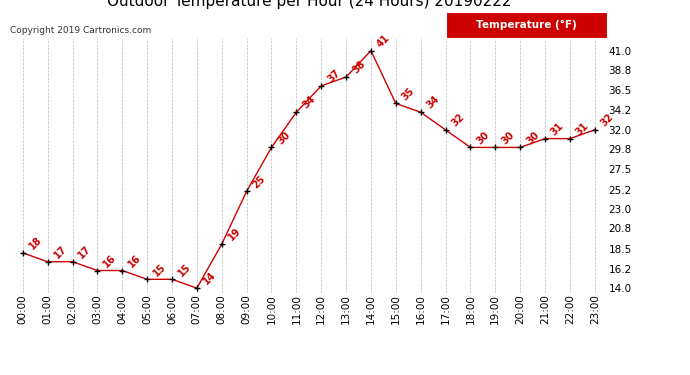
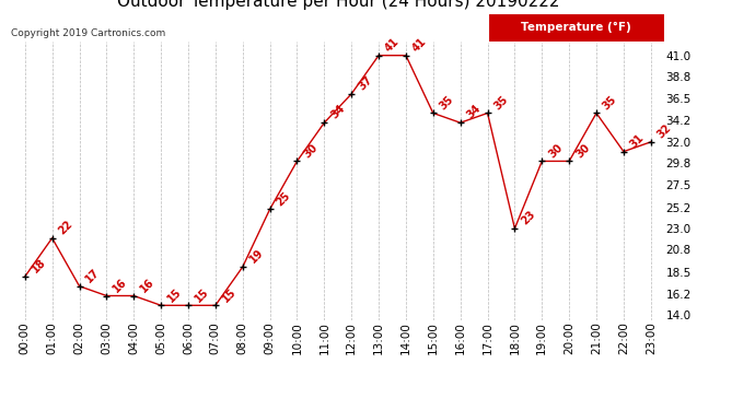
01:00: 17 -> 22
07:00: 14 -> 15
13:00: 38 -> 41
17:00: 32 -> 35
18:00: 30 -> 23
21:00: 31 -> 35
